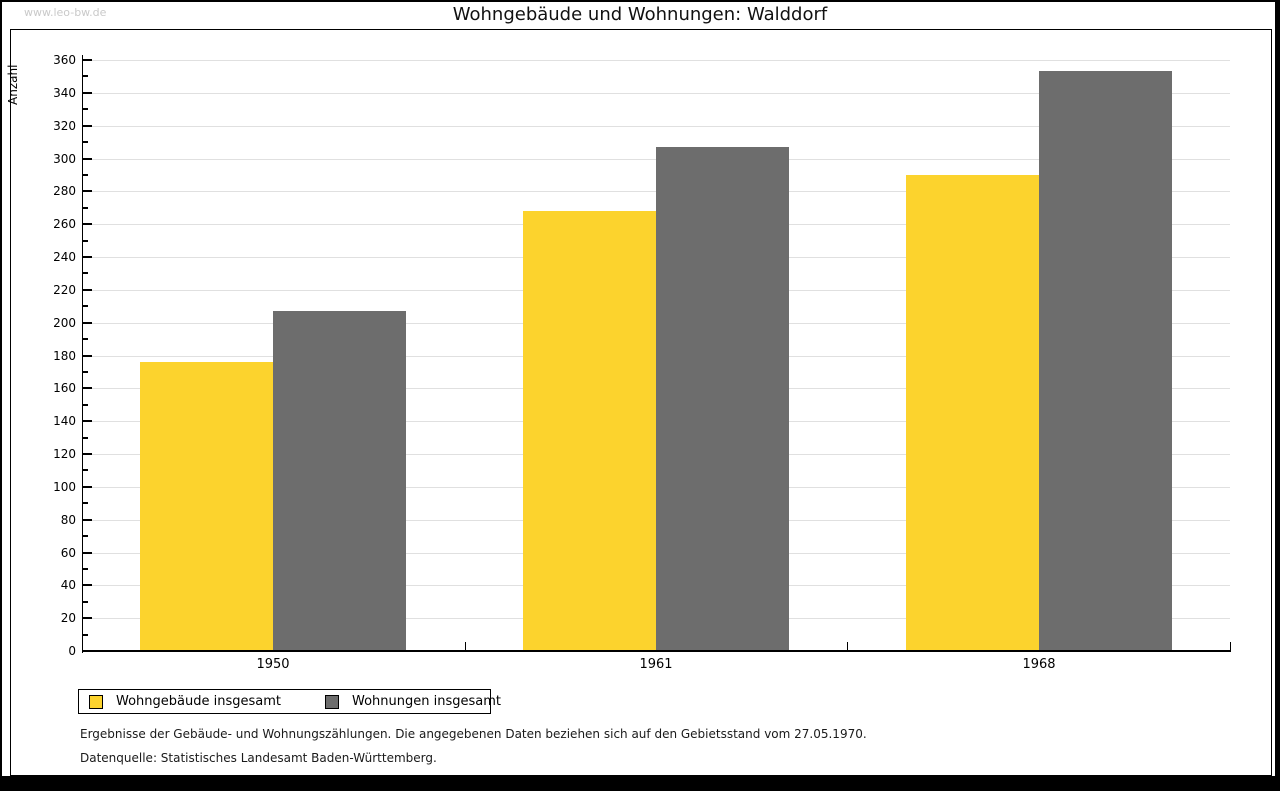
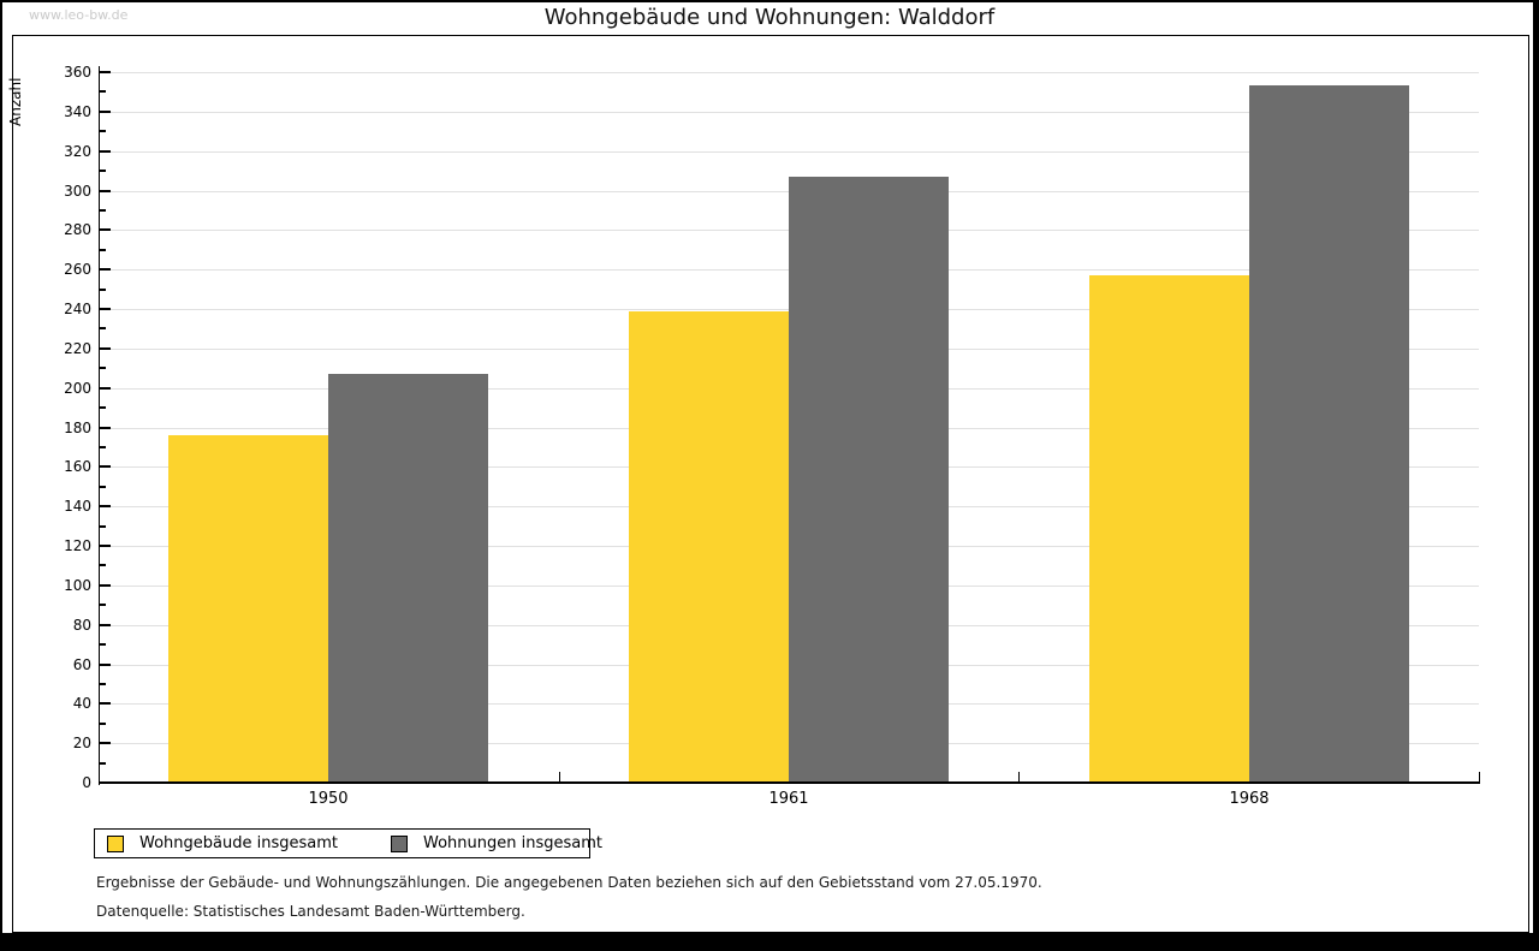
Wohngebäude insgesamt/1961: 268 -> 239
Wohngebäude insgesamt/1968: 290 -> 257
